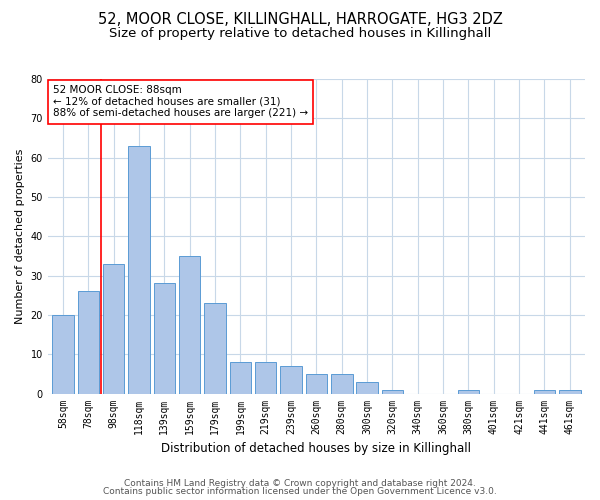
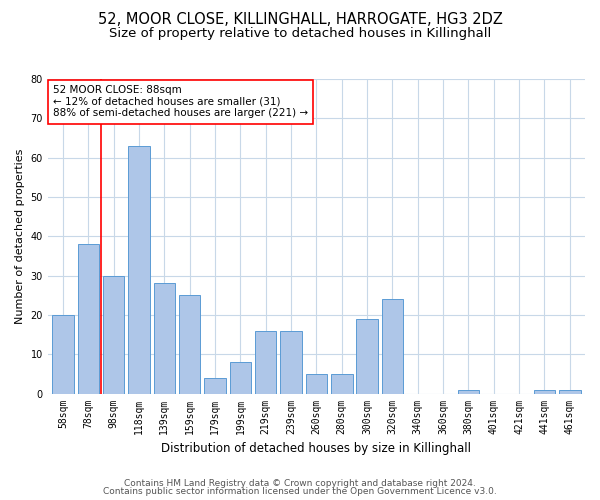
78sqm: 26 -> 38
98sqm: 33 -> 30
159sqm: 35 -> 25
179sqm: 23 -> 4
219sqm: 8 -> 16
239sqm: 7 -> 16
300sqm: 3 -> 19
320sqm: 1 -> 24
